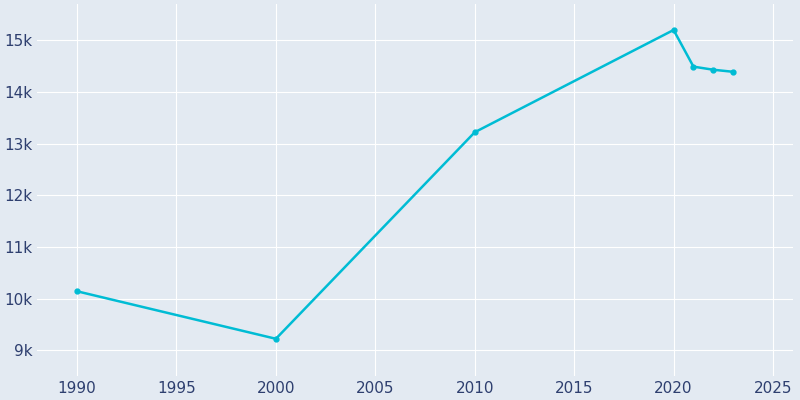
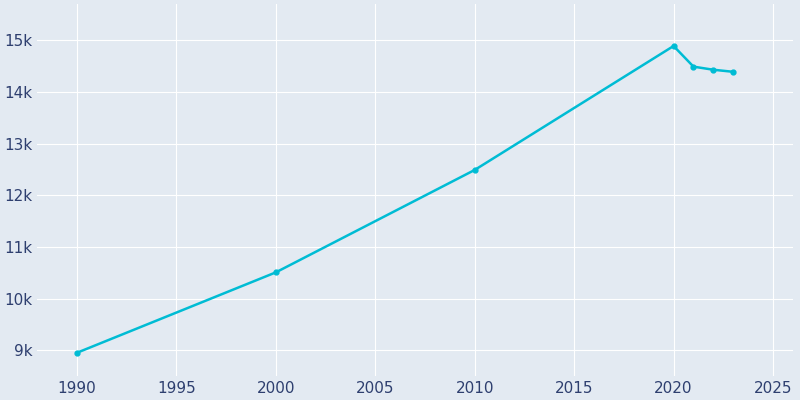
1990: 10.14k -> 8.95k
2000: 9.22k -> 10.51k
2010: 13.22k -> 12.49k
2020: 15.20k -> 14.89k
